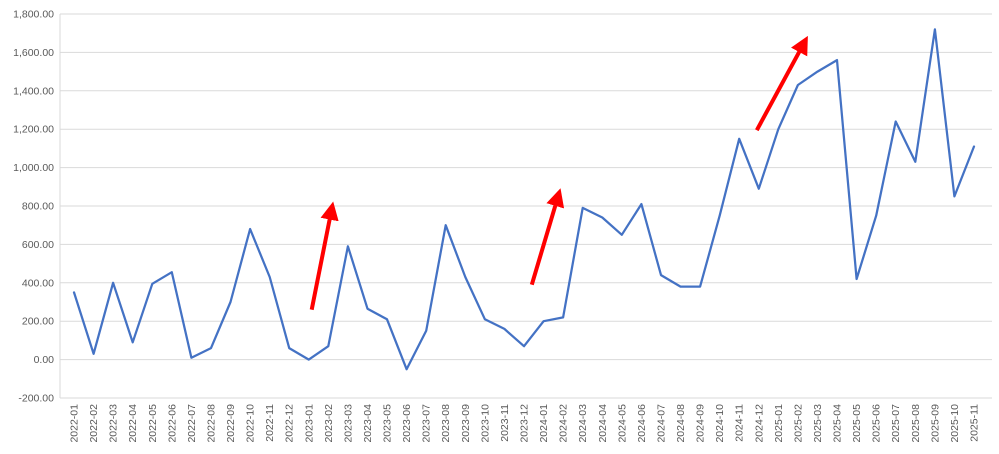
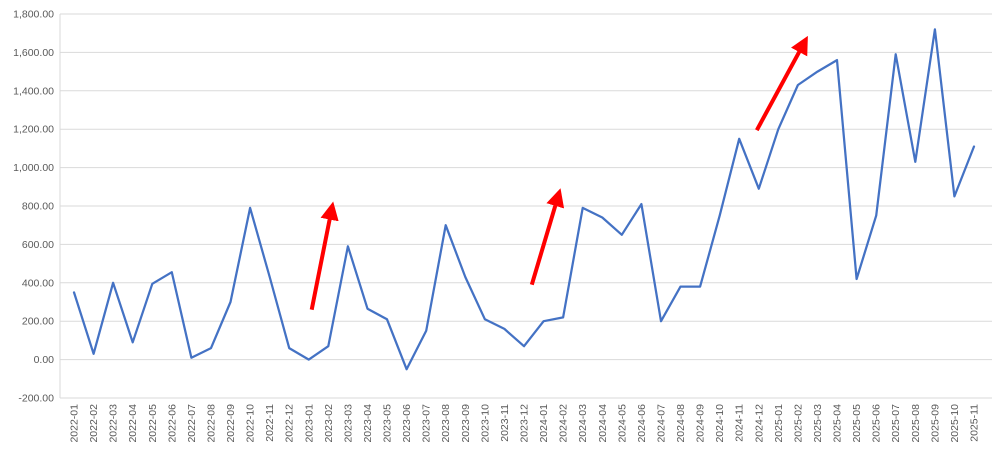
2022-10: 680 -> 790
2024-07: 440 -> 200
2025-07: 1240 -> 1590
